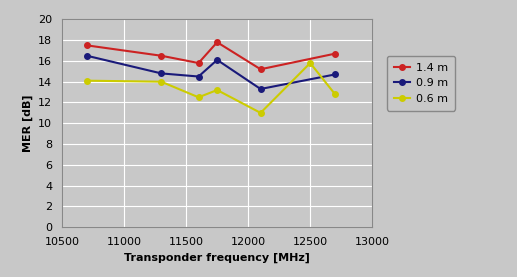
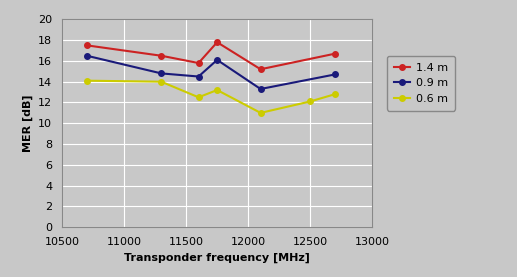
0.6 m/12500: 15.8 -> 12.1
